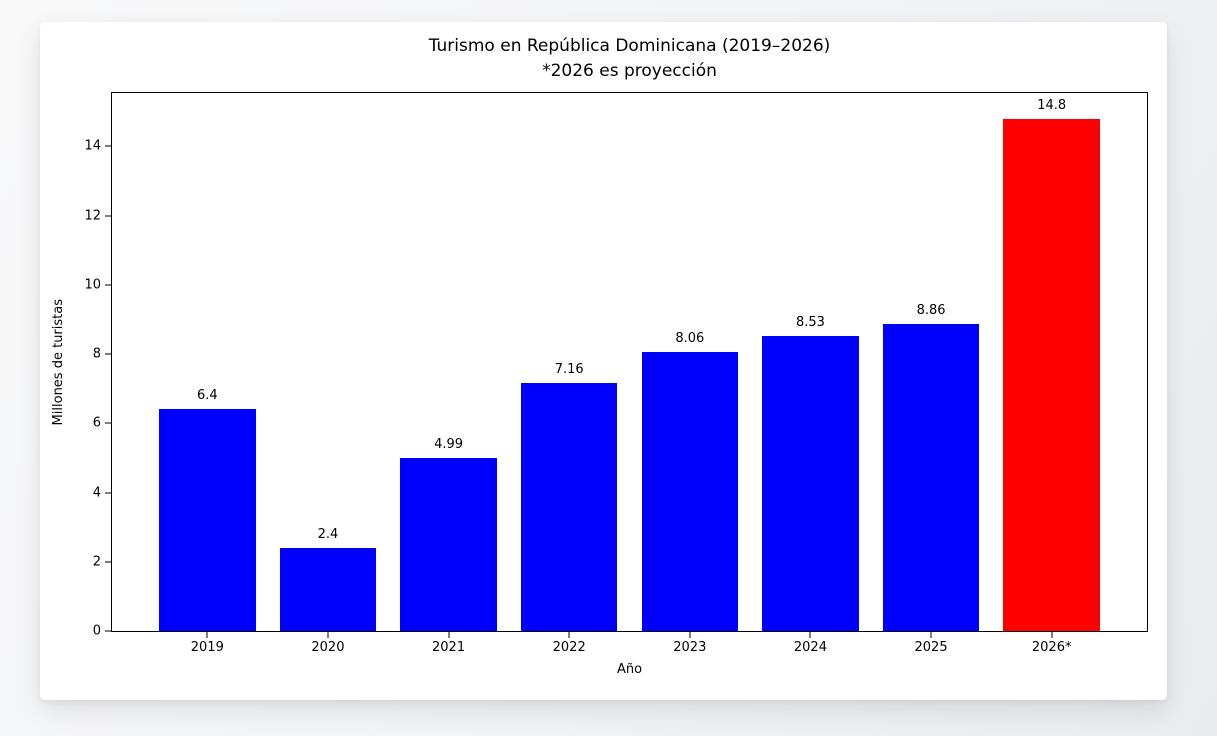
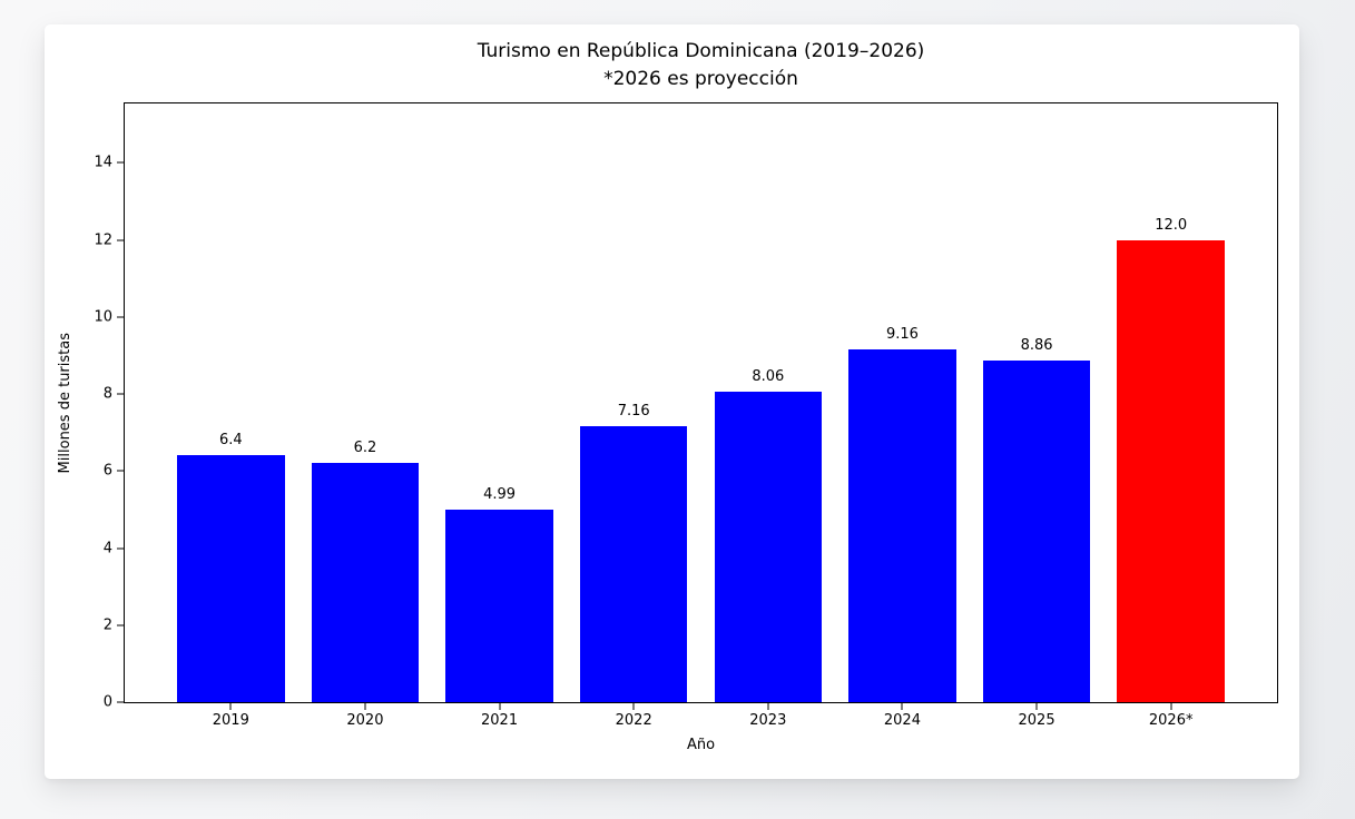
2020: 2.4 -> 6.2
2024: 8.53 -> 9.16
2026*: 14.8 -> 12.0
